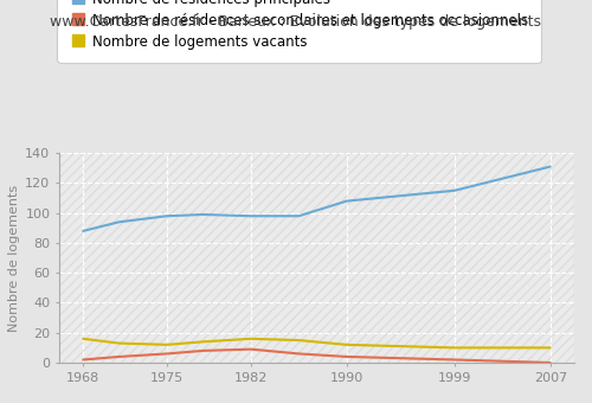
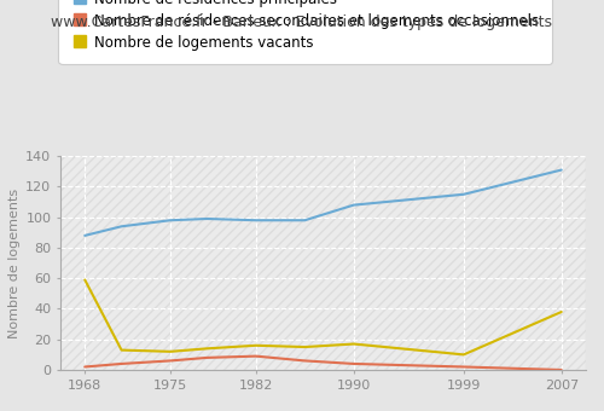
Nombre de logements vacants/1968: 16 -> 59
Nombre de logements vacants/1990: 12 -> 17
Nombre de logements vacants/2007: 10 -> 38
